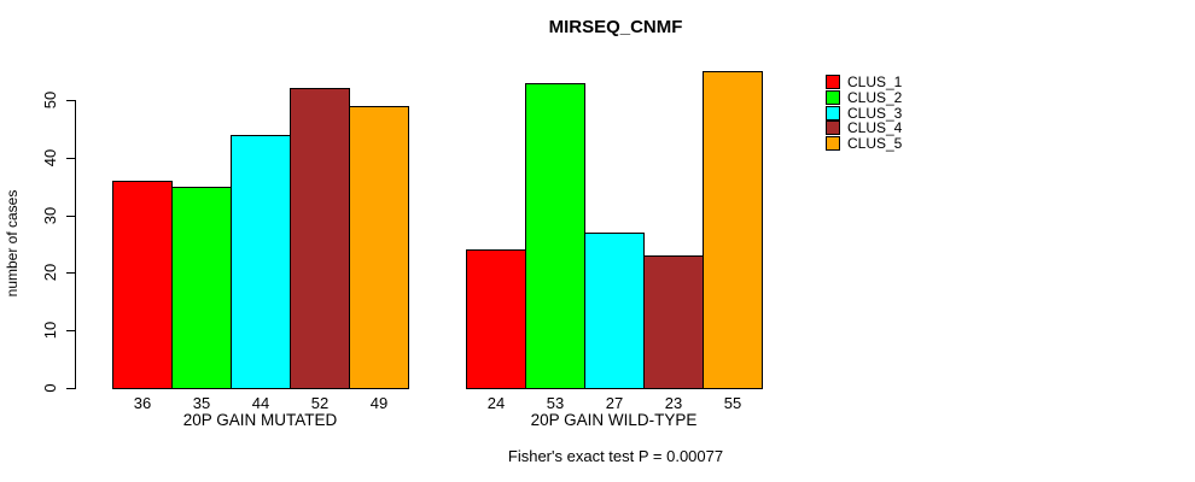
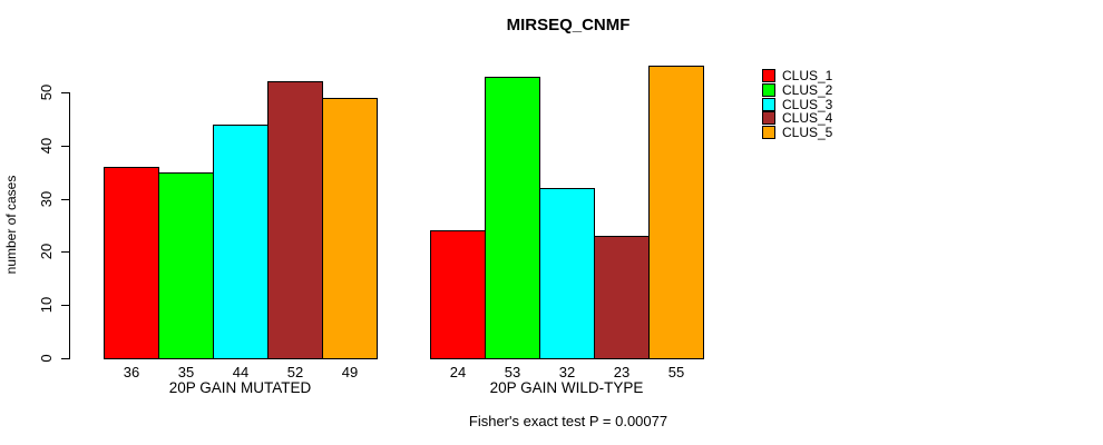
CLUS_3/20P GAIN WILD-TYPE: 27 -> 32
